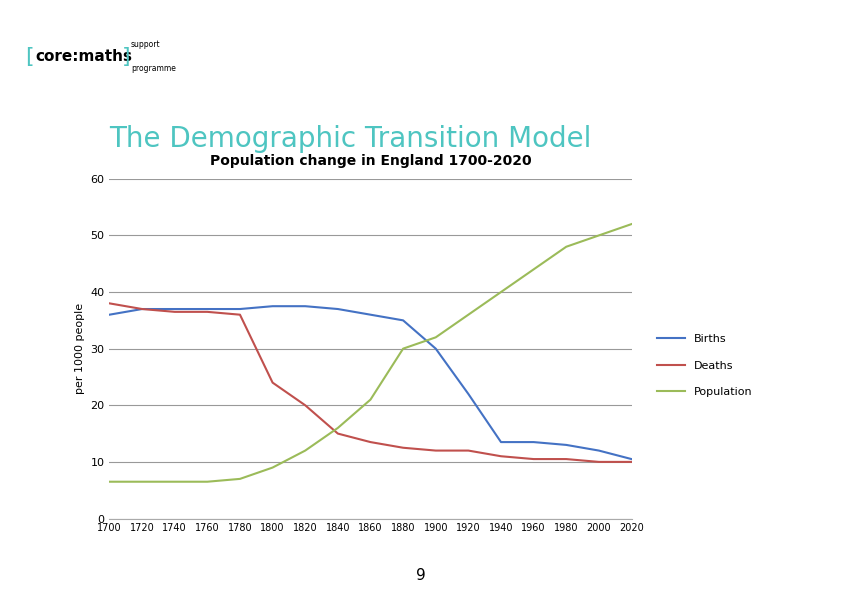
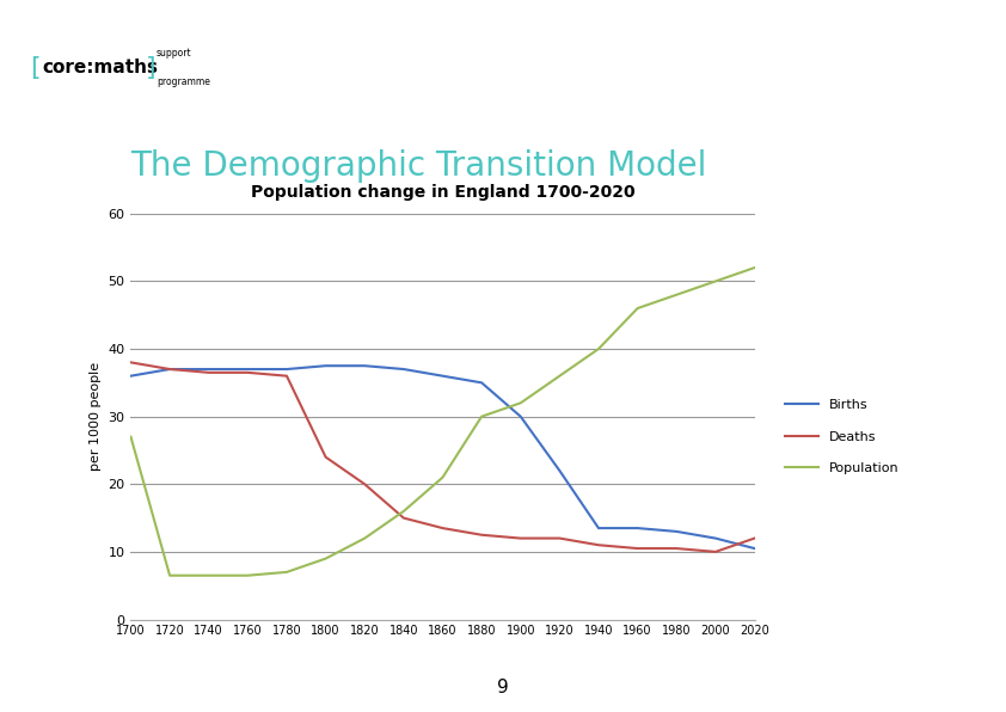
Population/1700: 6.5 -> 27.0
Population/1960: 44.0 -> 46.0
Deaths/2020: 10.0 -> 12.0
